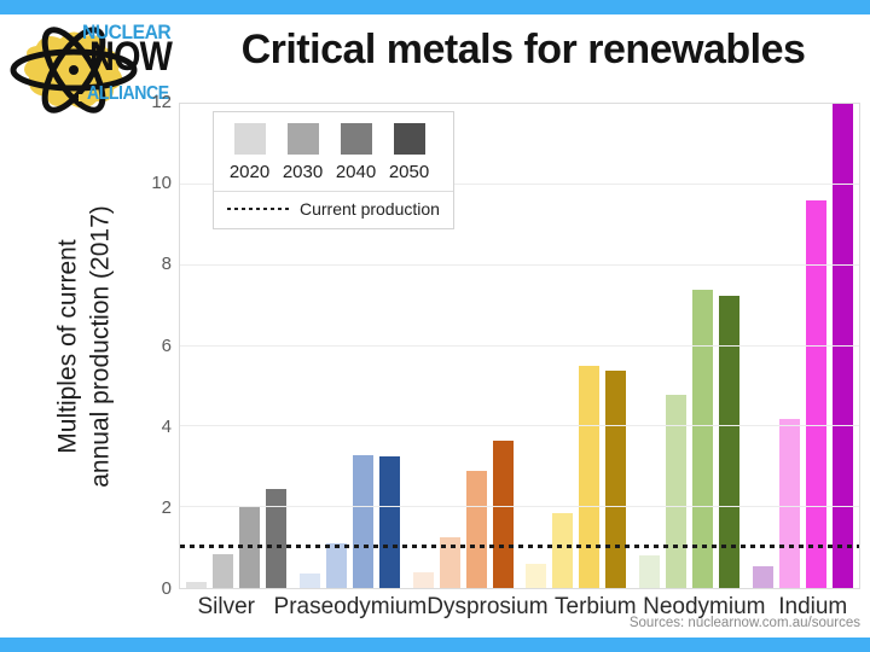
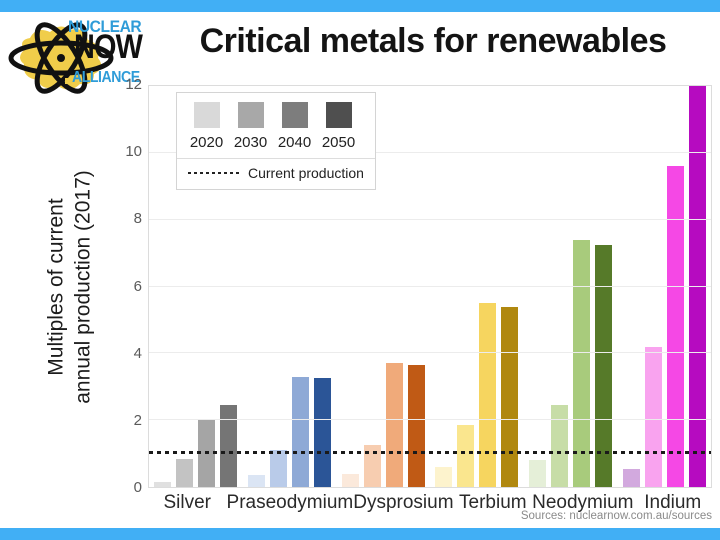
2040/Dysprosium: 2.9 -> 3.7
2030/Neodymium: 4.8 -> 2.5
